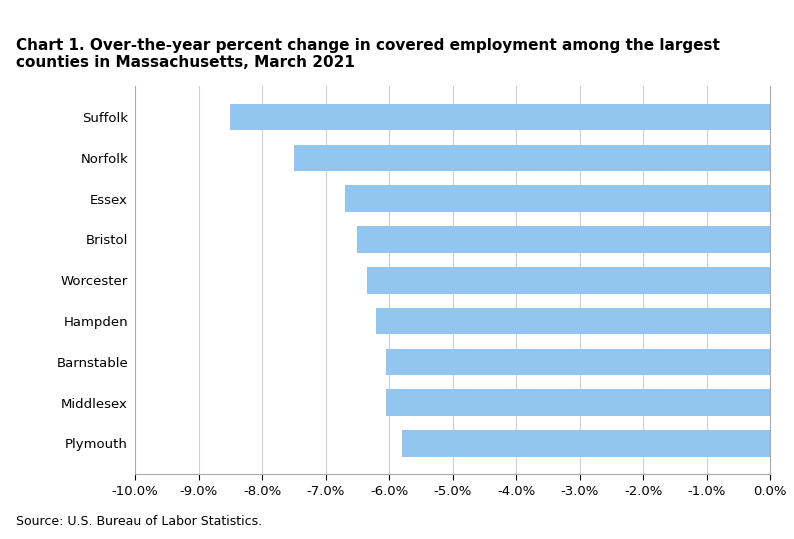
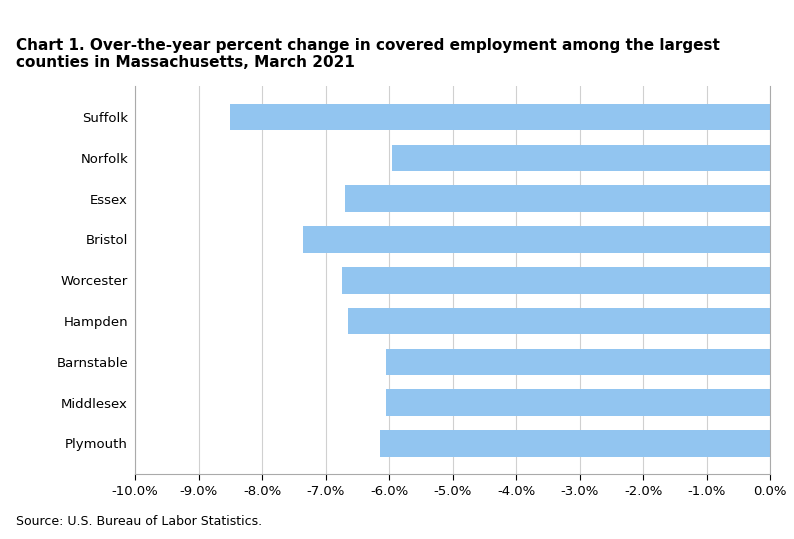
Norfolk: -7.50% -> -5.96%
Bristol: -6.50% -> -7.36%
Worcester: -6.35% -> -6.74%
Hampden: -6.20% -> -6.64%
Plymouth: -5.80% -> -6.14%
